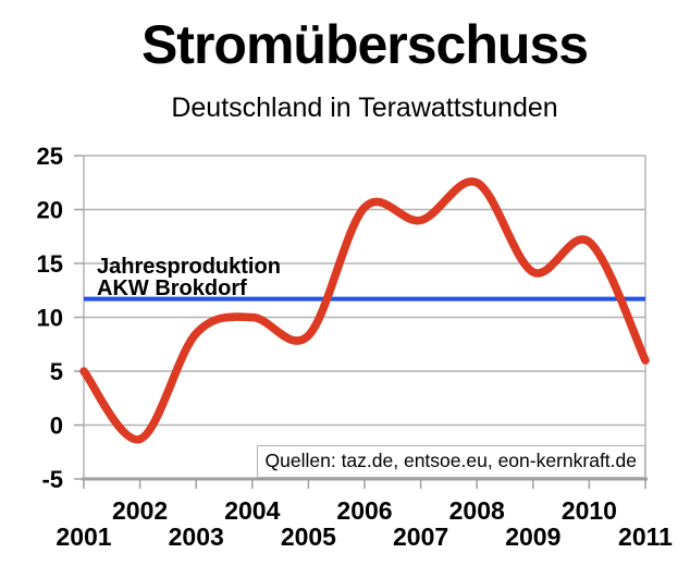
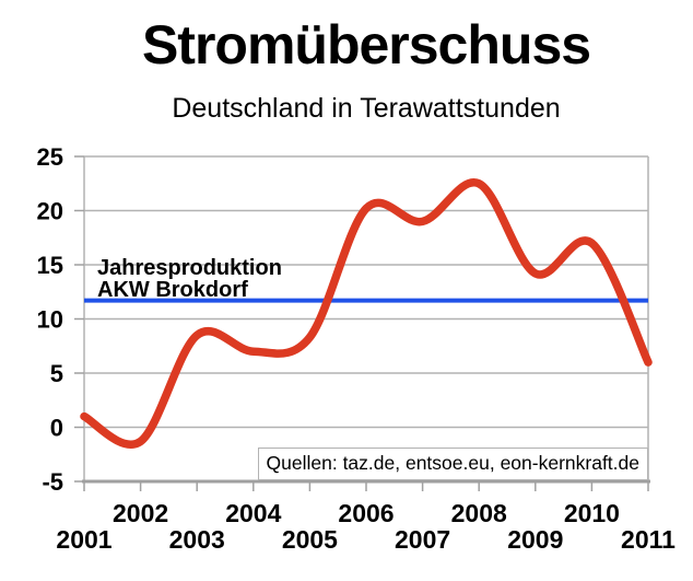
2001: 5 -> 1
2004: 10 -> 7
